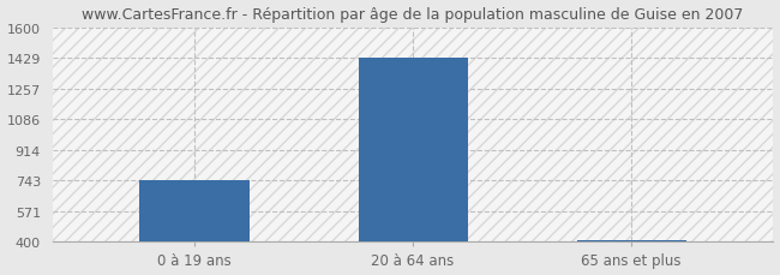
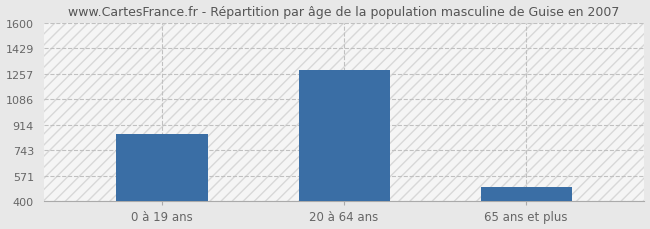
0 à 19 ans: 740 -> 850
20 à 64 ans: 1430 -> 1280
65 ans et plus: 410 -> 500
